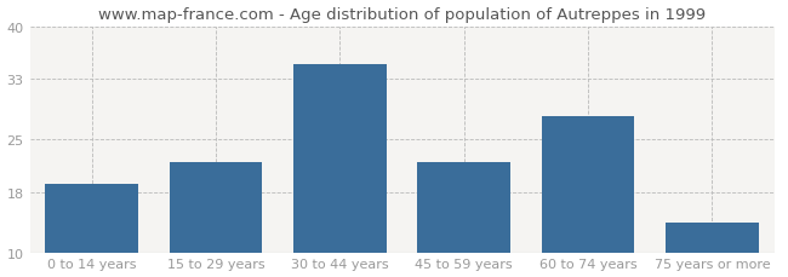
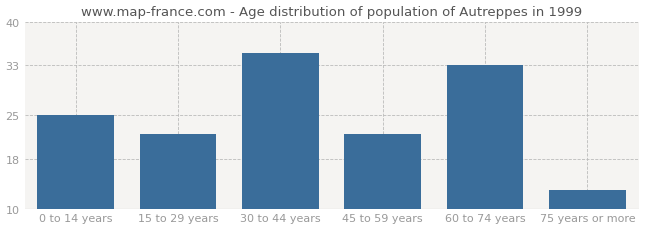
0 to 14 years: 19 -> 25
60 to 74 years: 28 -> 33
75 years or more: 14 -> 13
